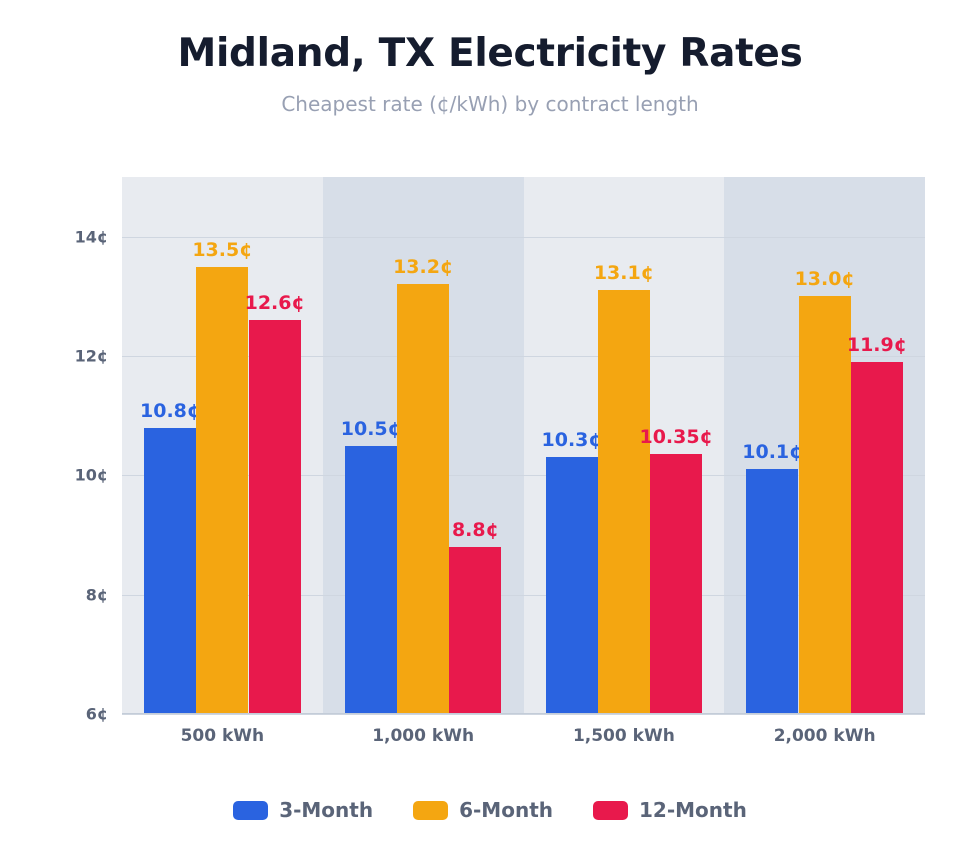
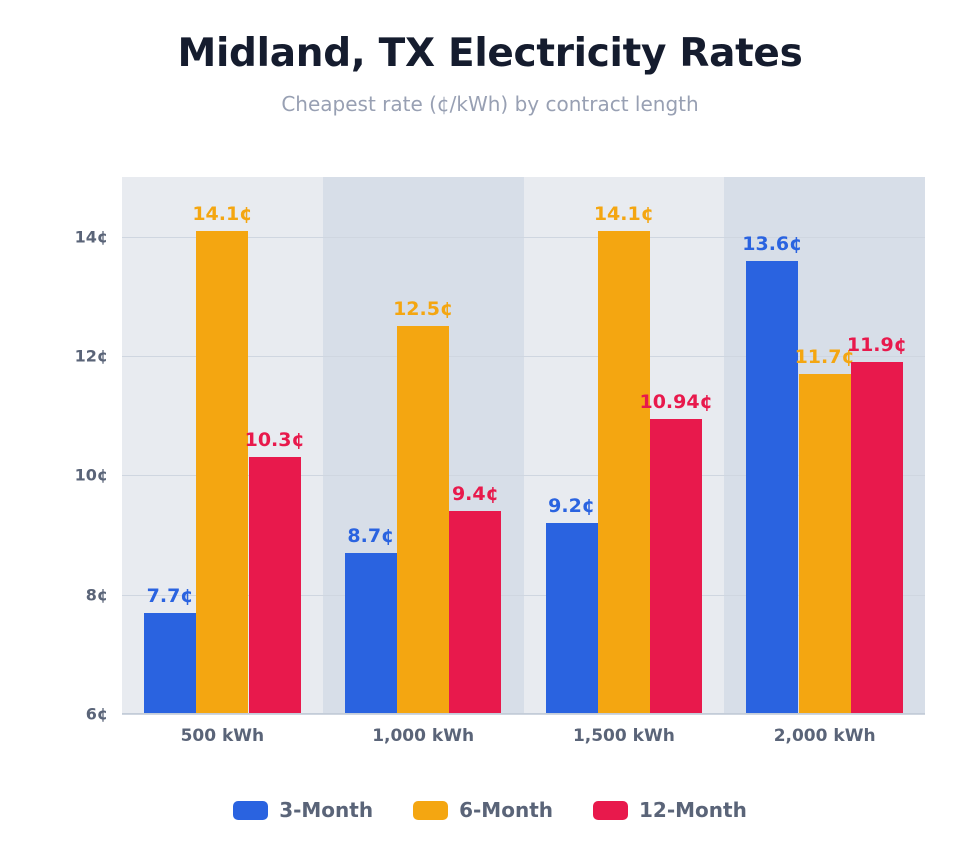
3-Month/500 kWh: 10.8 -> 7.7
6-Month/500 kWh: 13.5 -> 14.1
12-Month/500 kWh: 12.6 -> 10.3
3-Month/1,000 kWh: 10.5 -> 8.7
6-Month/1,000 kWh: 13.2 -> 12.5
12-Month/1,000 kWh: 8.8 -> 9.4
3-Month/1,500 kWh: 10.3 -> 9.2
6-Month/1,500 kWh: 13.1 -> 14.1
12-Month/1,500 kWh: 10.35 -> 10.94
3-Month/2,000 kWh: 10.1 -> 13.6
6-Month/2,000 kWh: 13.0 -> 11.7
